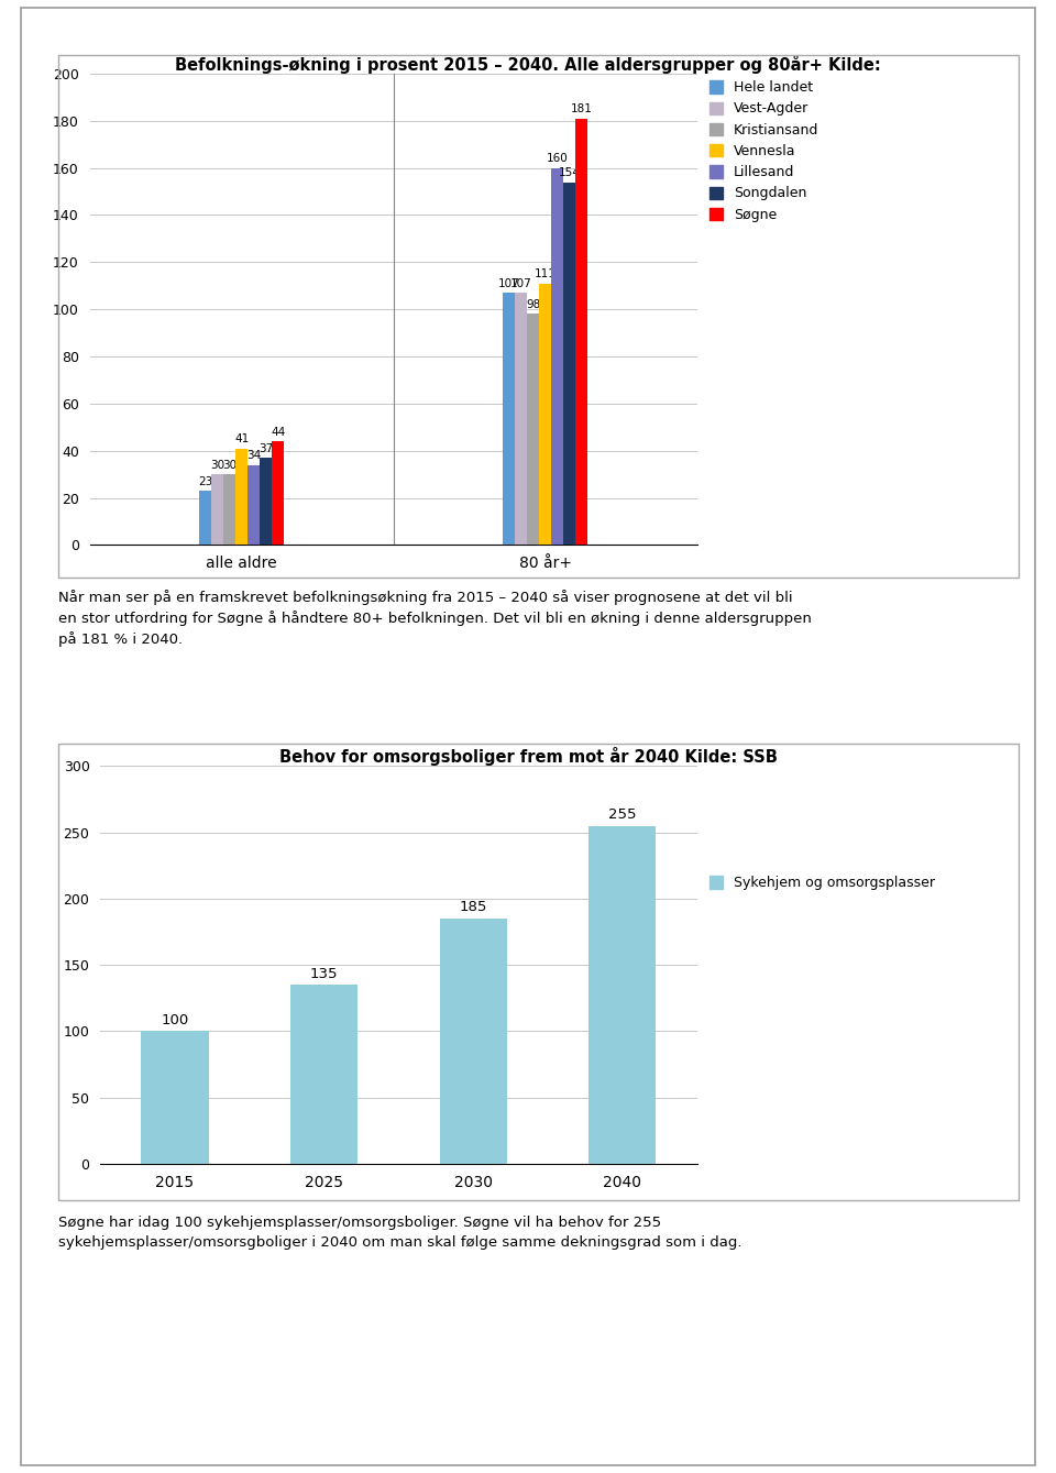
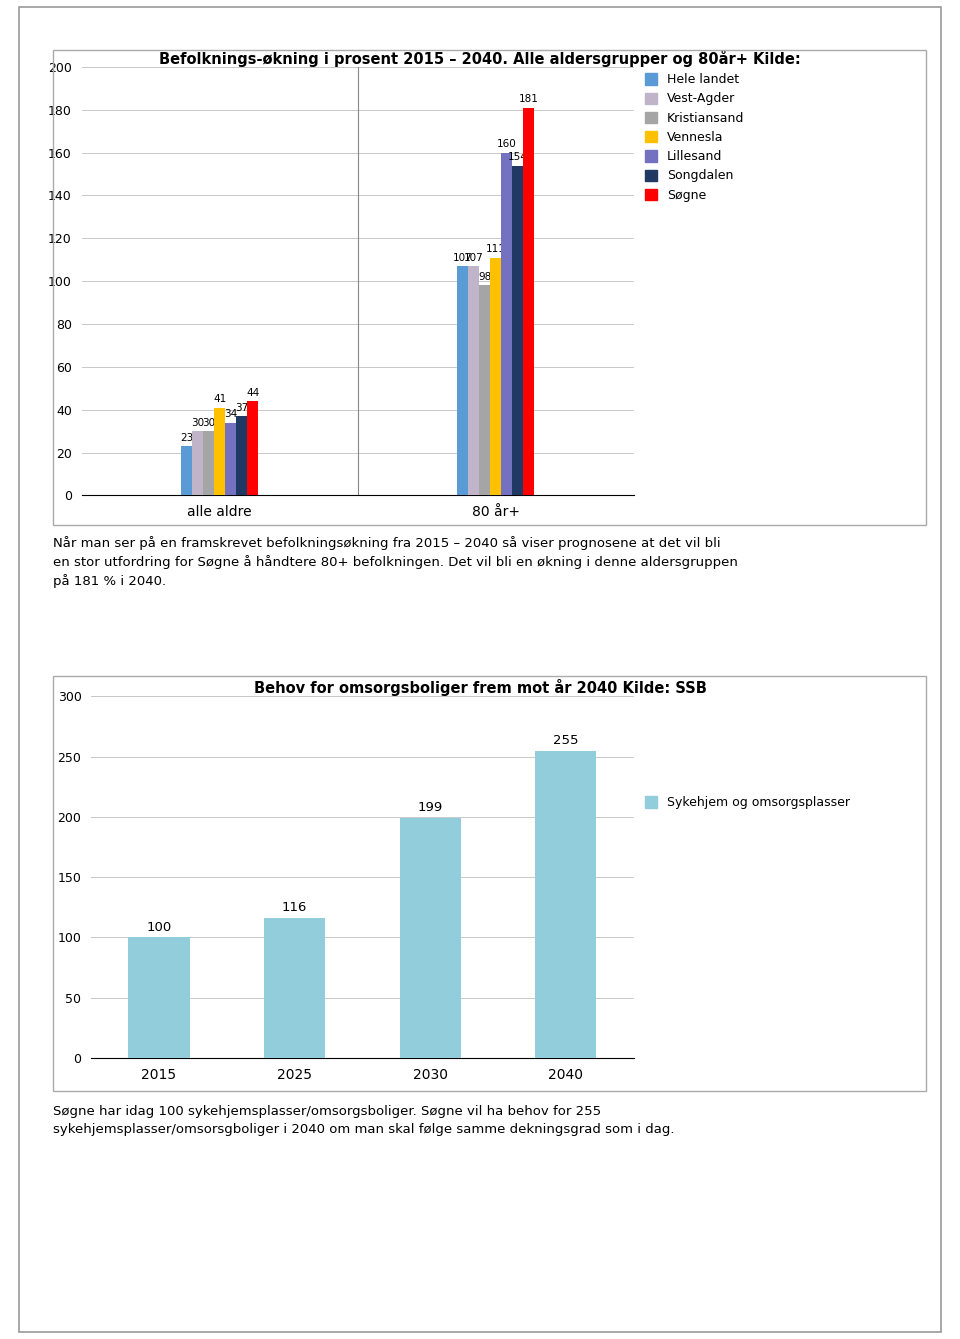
2025: 135 -> 116
2030: 185 -> 199
